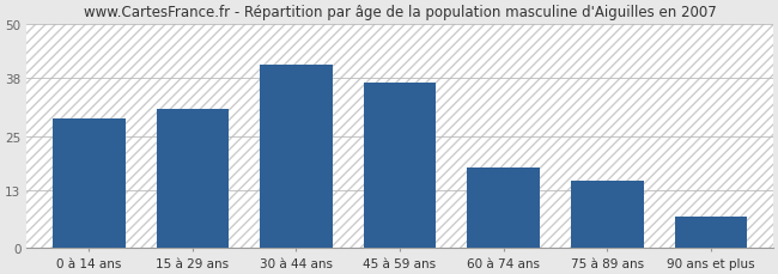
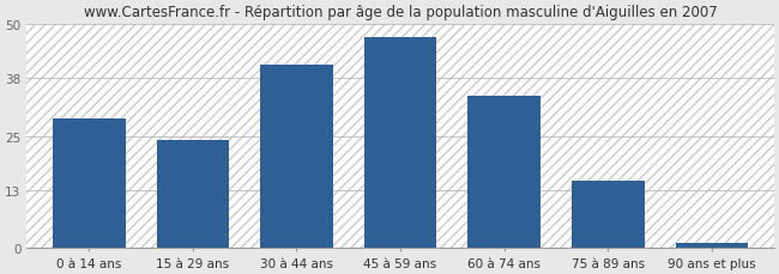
15 à 29 ans: 31 -> 24
45 à 59 ans: 37 -> 47
60 à 74 ans: 18 -> 34
90 ans et plus: 7 -> 1
